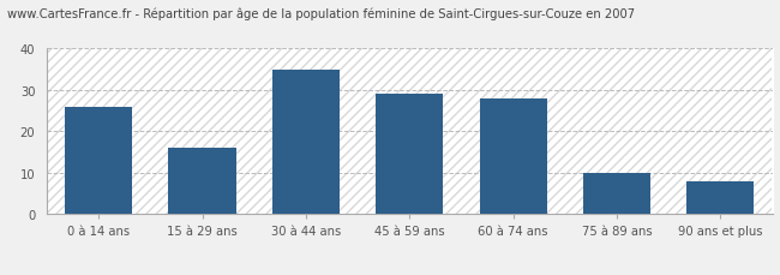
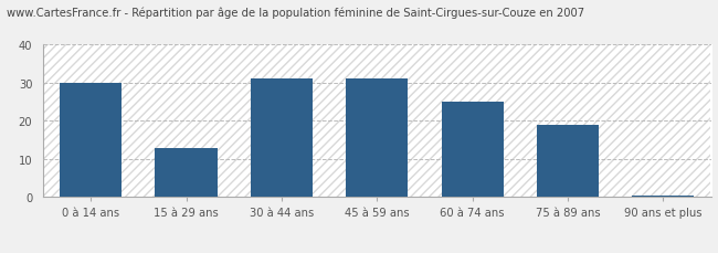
0 à 14 ans: 26.0 -> 30.0
15 à 29 ans: 16.0 -> 13.0
30 à 44 ans: 35.0 -> 31.0
45 à 59 ans: 29.0 -> 31.0
60 à 74 ans: 28.0 -> 25.0
75 à 89 ans: 10.0 -> 19.0
90 ans et plus: 8.0 -> 0.5
